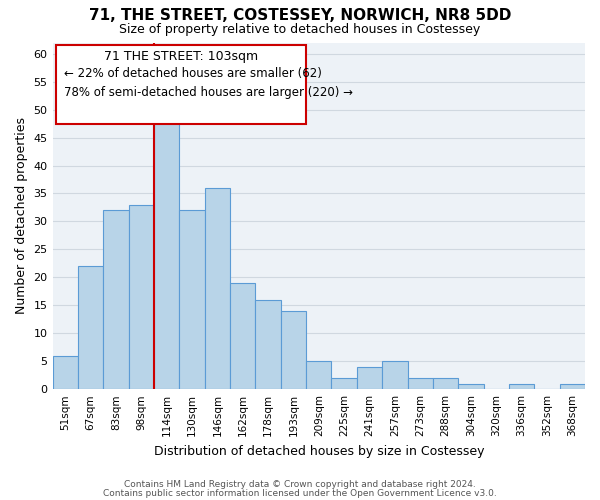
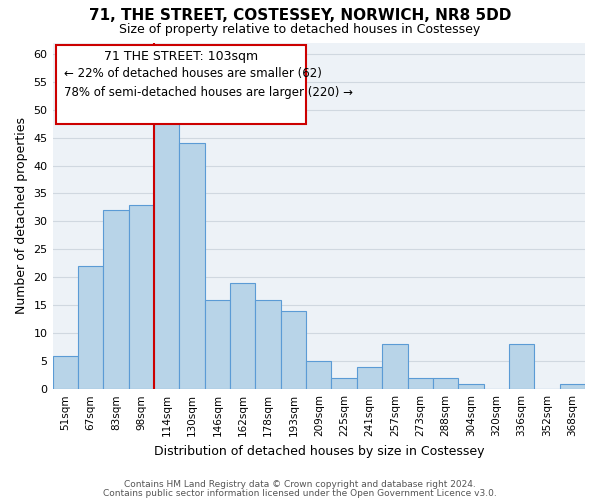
130sqm: 32 -> 44
146sqm: 36 -> 16
257sqm: 5 -> 8
336sqm: 1 -> 8
